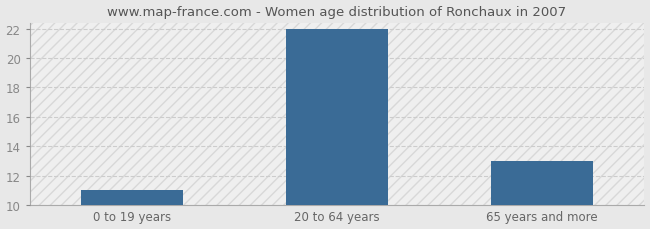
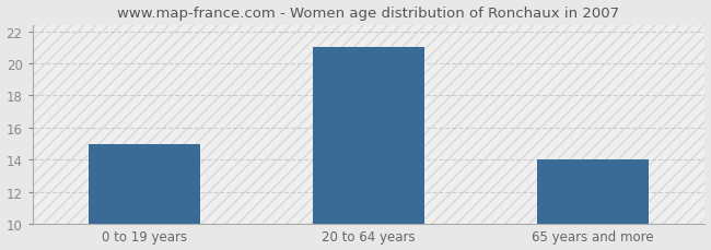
0 to 19 years: 11 -> 15
20 to 64 years: 22 -> 21
65 years and more: 13 -> 14
